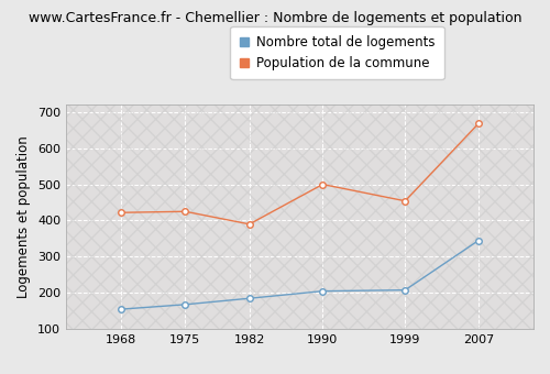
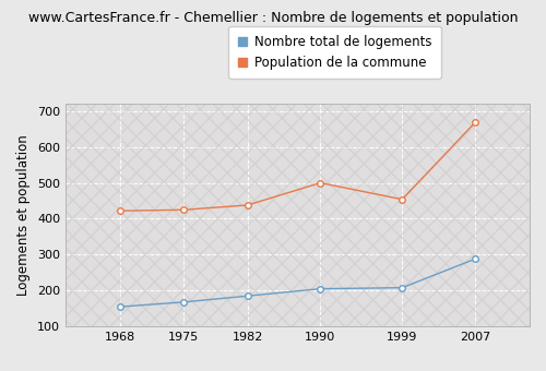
Population de la commune/1982: 390 -> 438
Nombre total de logements/2007: 345 -> 288
